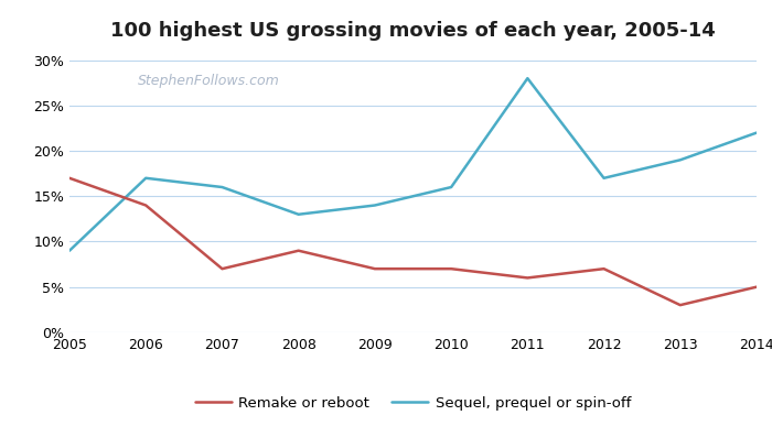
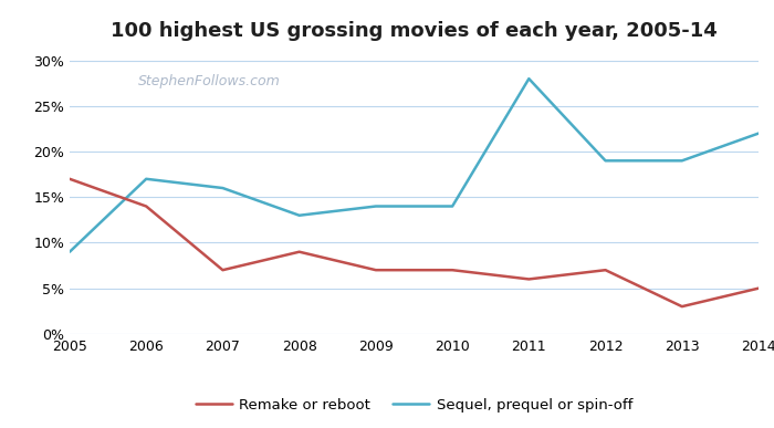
Sequel, prequel or spin-off/2010: 16% -> 14%
Sequel, prequel or spin-off/2012: 17% -> 19%
